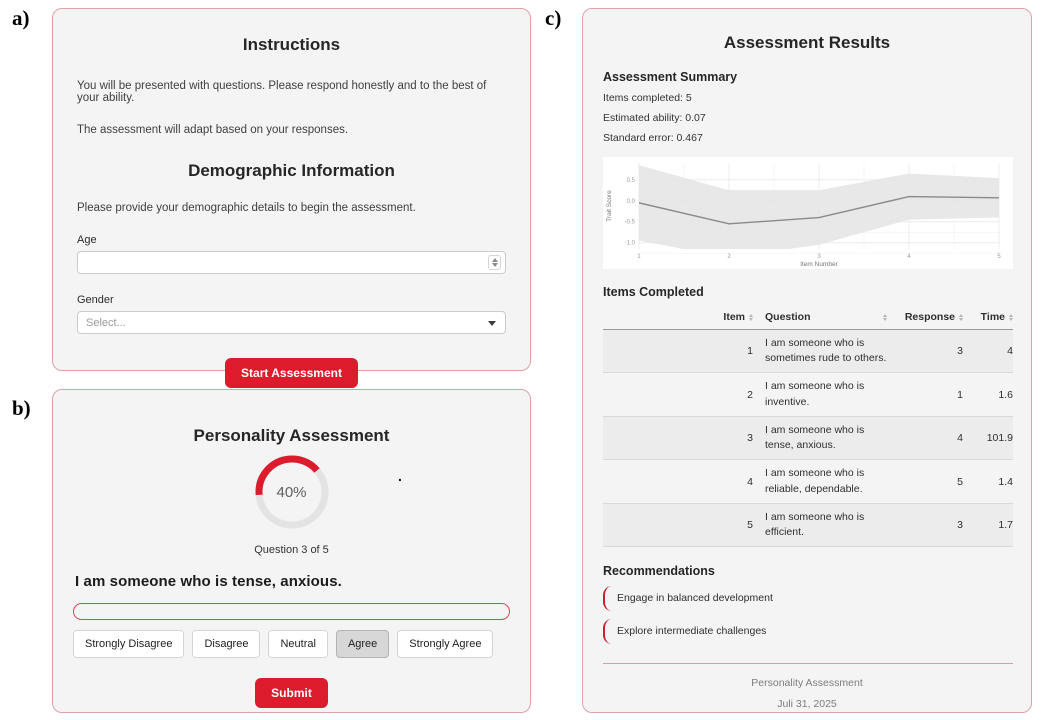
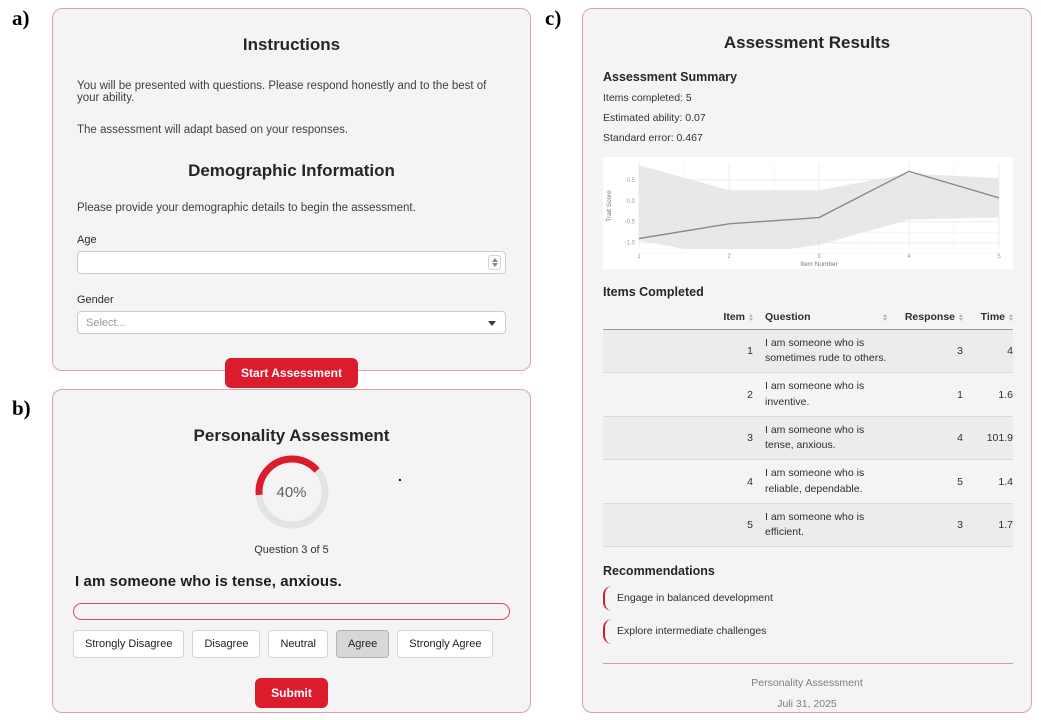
1: -0.1 -> -0.9
4: 0.1 -> 0.7
